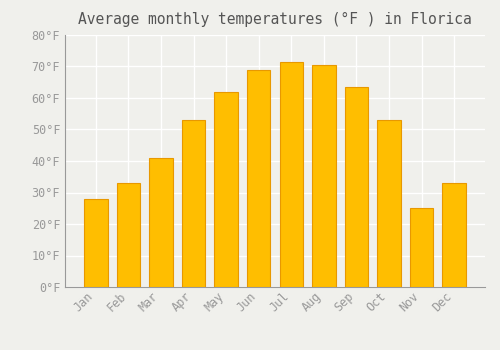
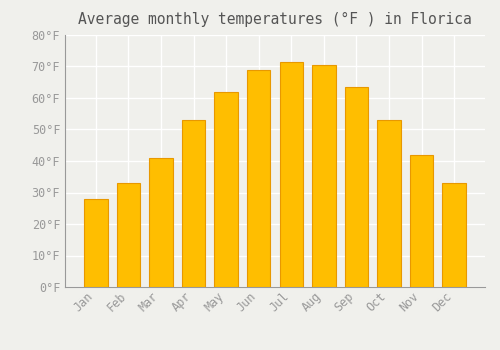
Nov: 25.0°F -> 42.0°F
